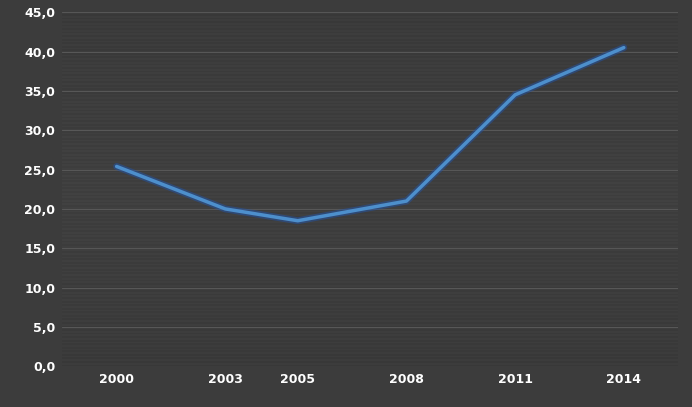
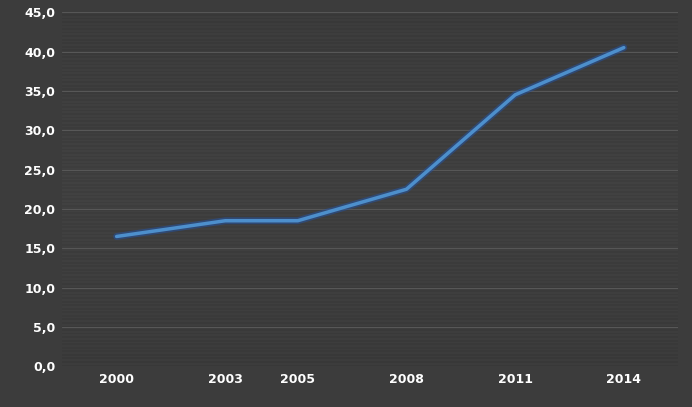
2000: 25,4 -> 16,5
2003: 20,0 -> 18,5
2008: 21,0 -> 22,5
